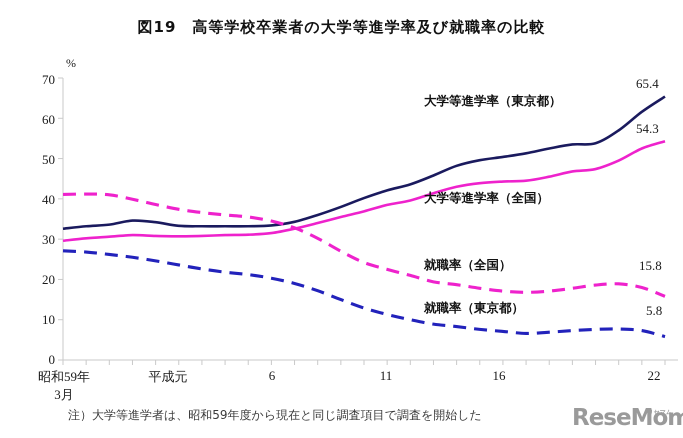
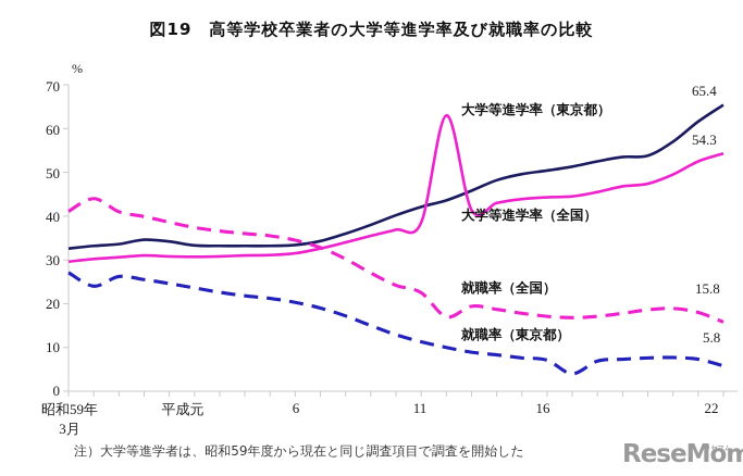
就職率（全国）/60: 41 -> 44
就職率（東京都）/60: 27 -> 24
大学等進学率（全国）/11: 40 -> 63
就職率（全国）/11: 21 -> 17
就職率（東京都）/16: 7 -> 4
